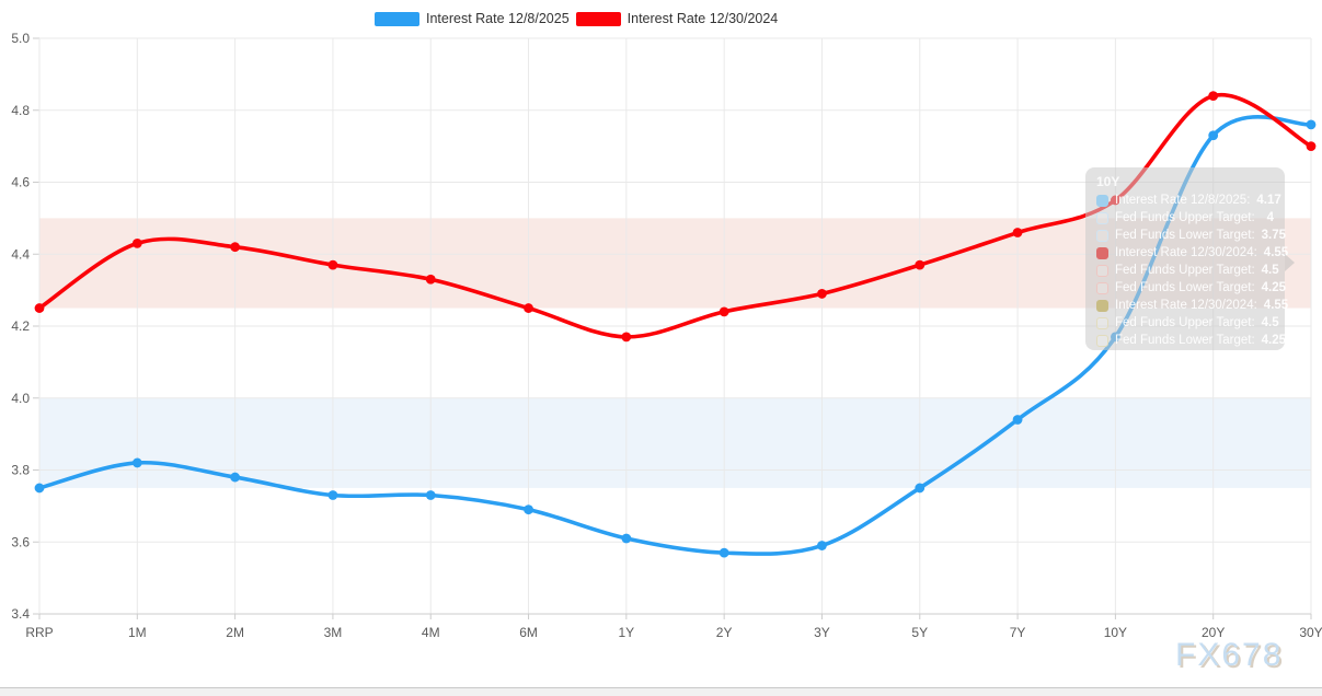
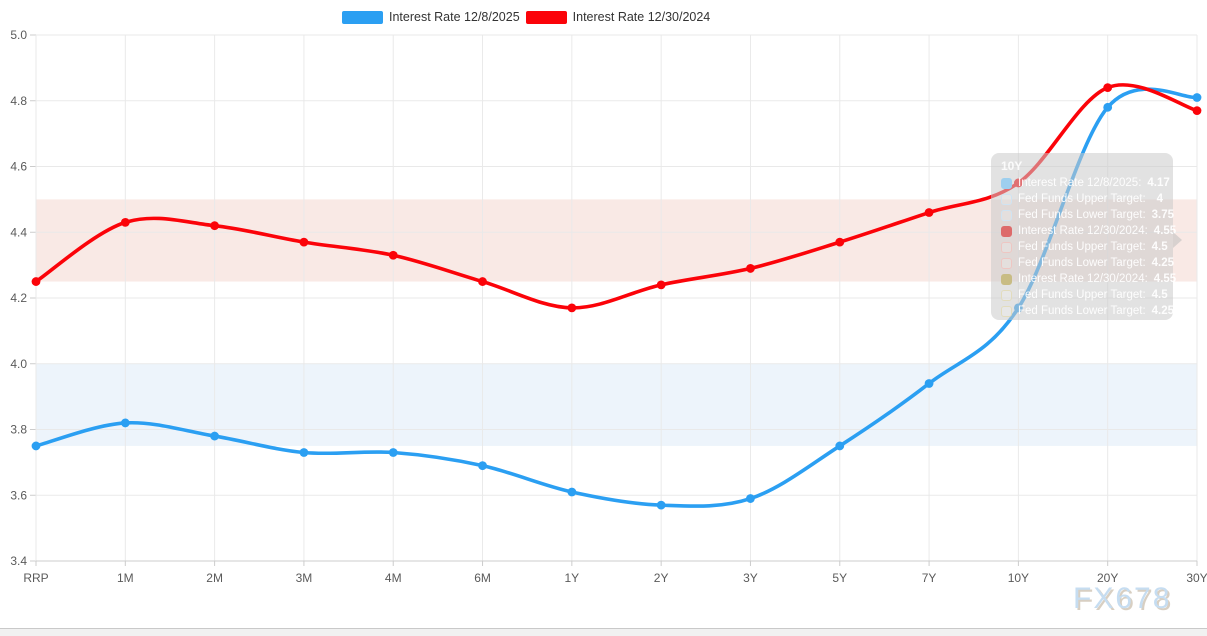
Interest Rate 12/8/2025/20Y: 4.73 -> 4.78
Interest Rate 12/8/2025/30Y: 4.76 -> 4.81
Interest Rate 12/30/2024/30Y: 4.70 -> 4.77
